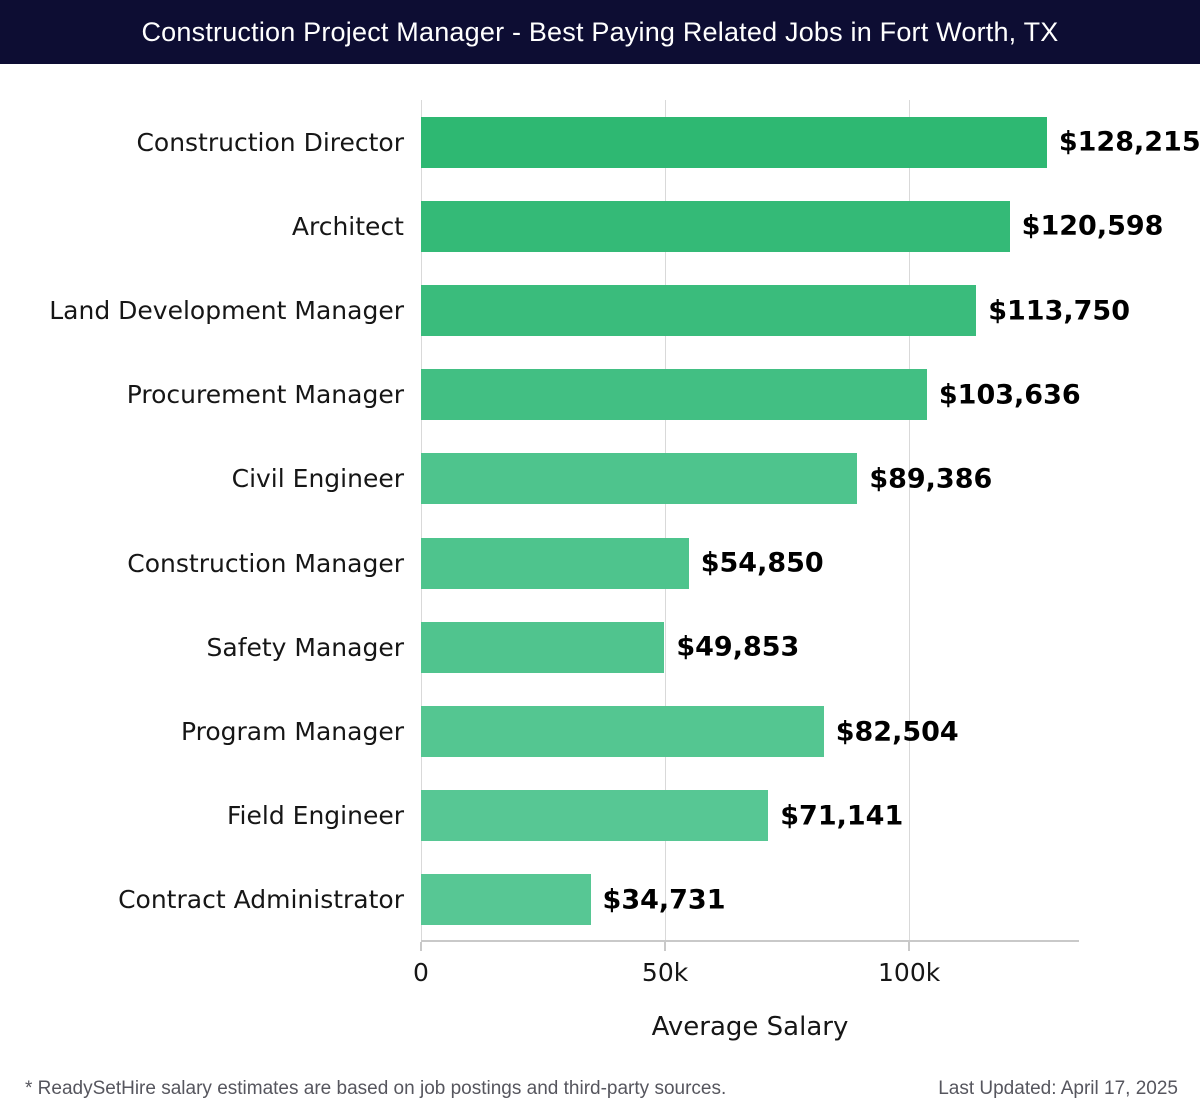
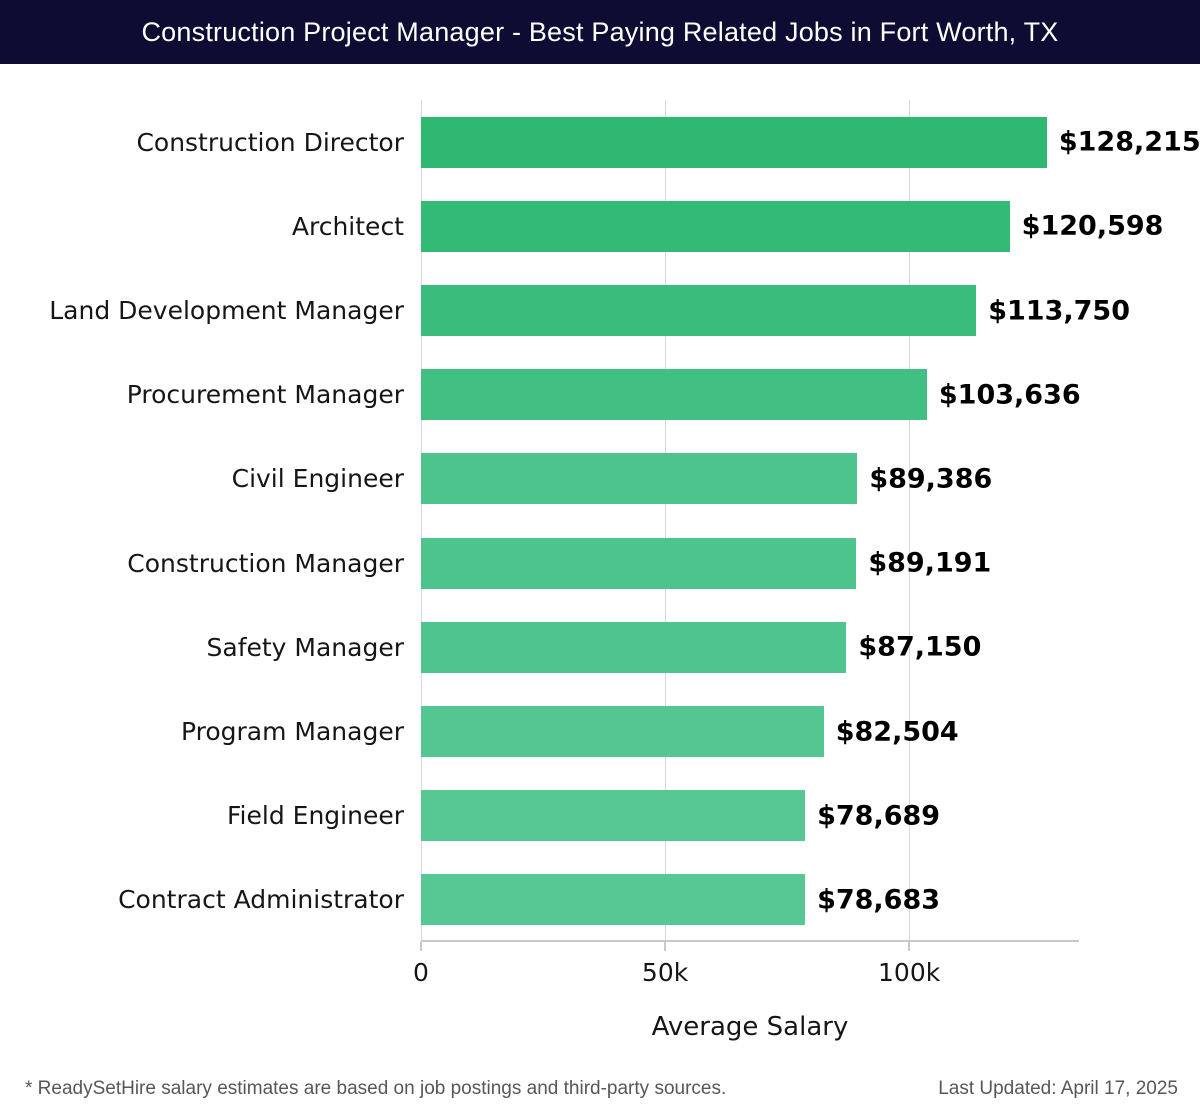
Construction Manager: $54,850 -> $89,191
Safety Manager: $49,853 -> $87,150
Field Engineer: $71,141 -> $78,689
Contract Administrator: $34,731 -> $78,683
